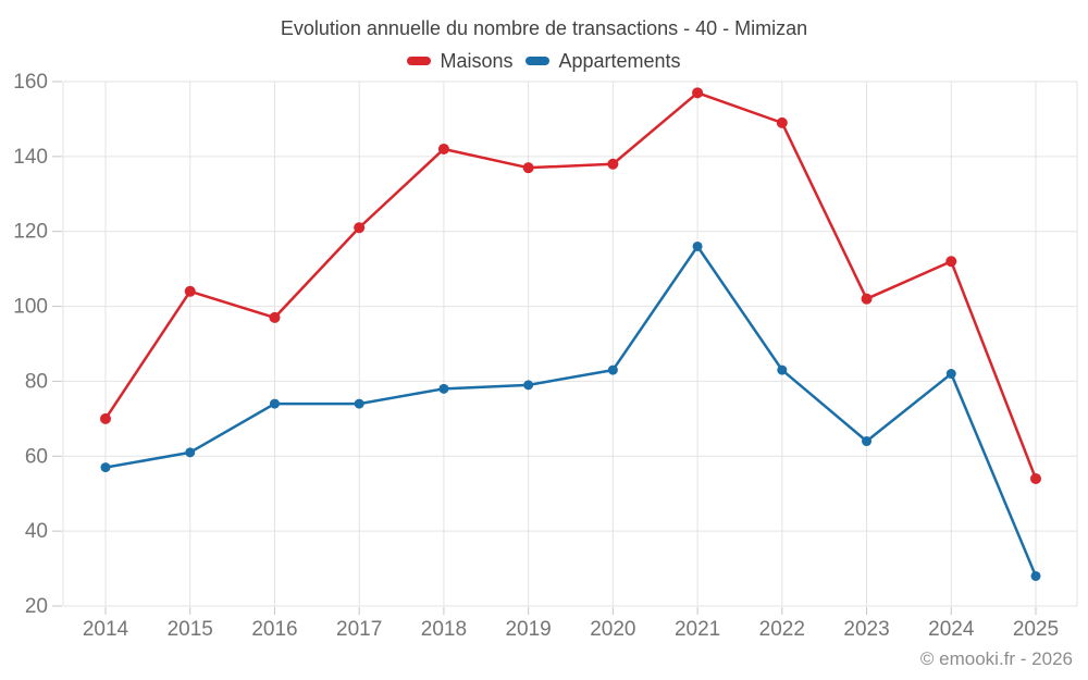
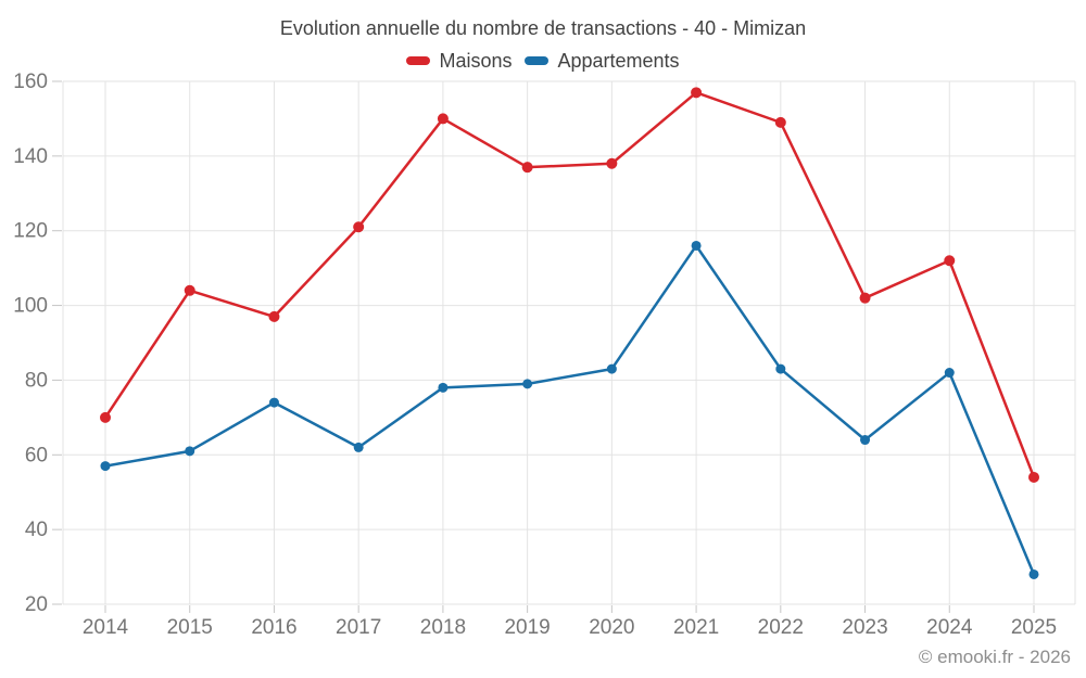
Appartements/2017: 74 -> 62
Maisons/2018: 142 -> 150
